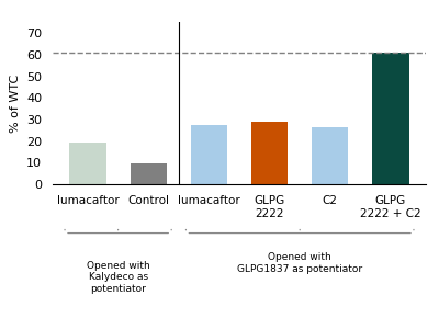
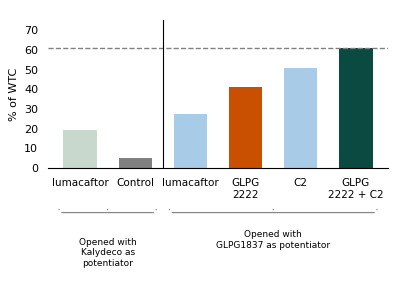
Control: 10 -> 5
GLPG 2222: 29 -> 41
C2: 26 -> 51
